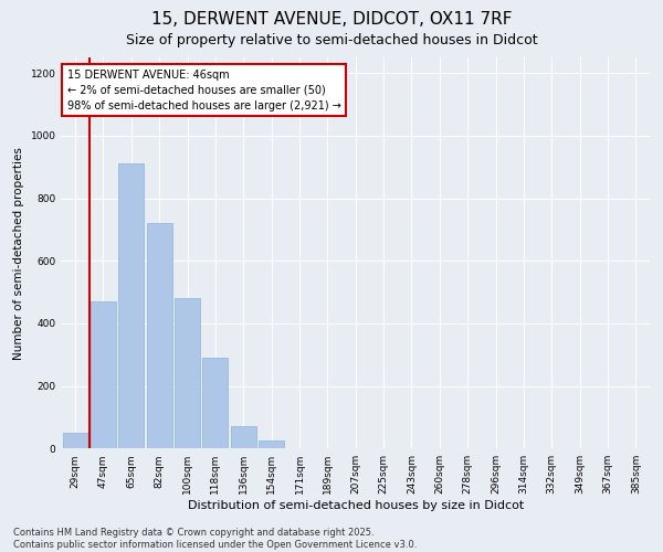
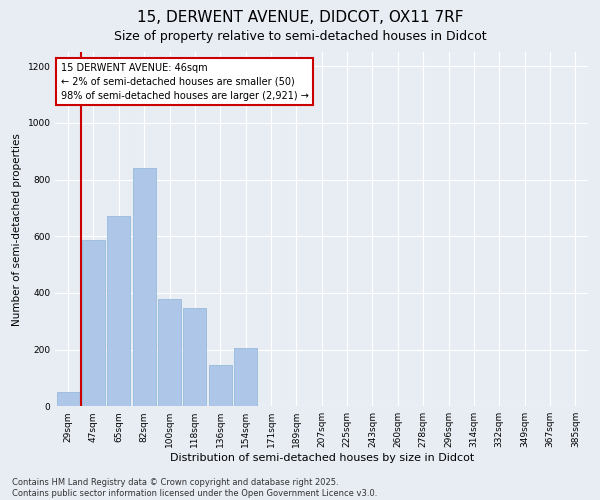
47sqm: 470 -> 585
65sqm: 910 -> 670
82sqm: 720 -> 840
100sqm: 480 -> 380
118sqm: 290 -> 345
136sqm: 70 -> 145
154sqm: 25 -> 205
